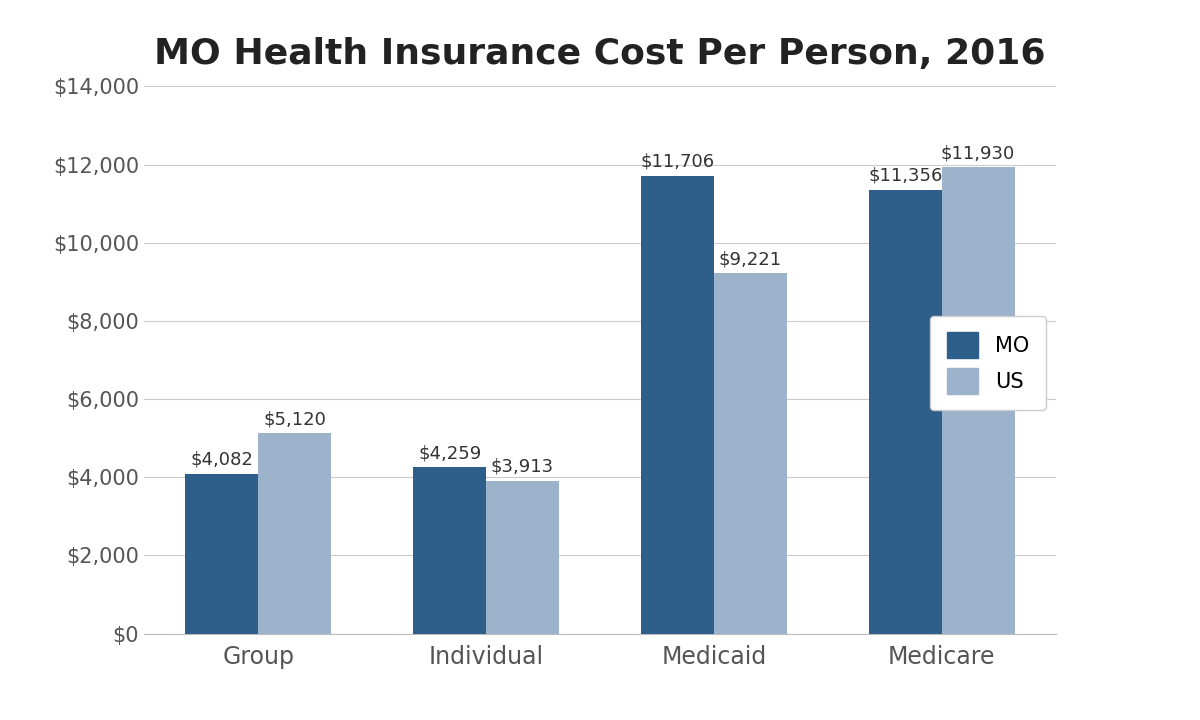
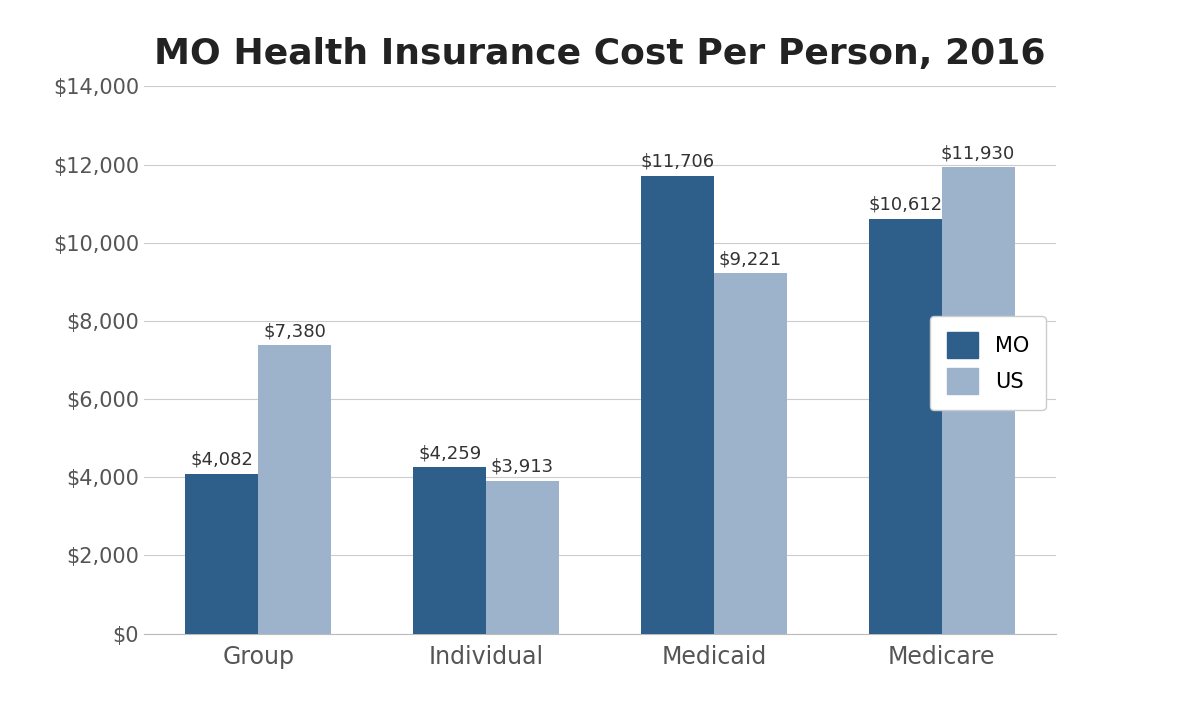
US/Group: $5,120 -> $7,380
MO/Medicare: $11,356 -> $10,612
